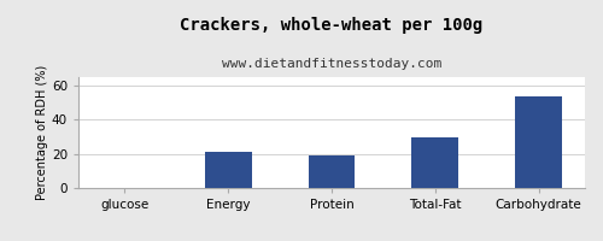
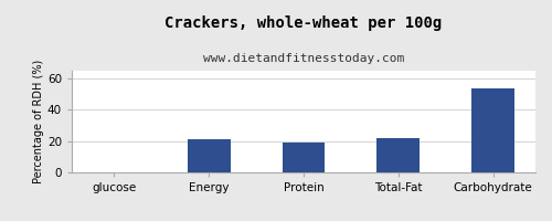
Total-Fat: 30 -> 22
